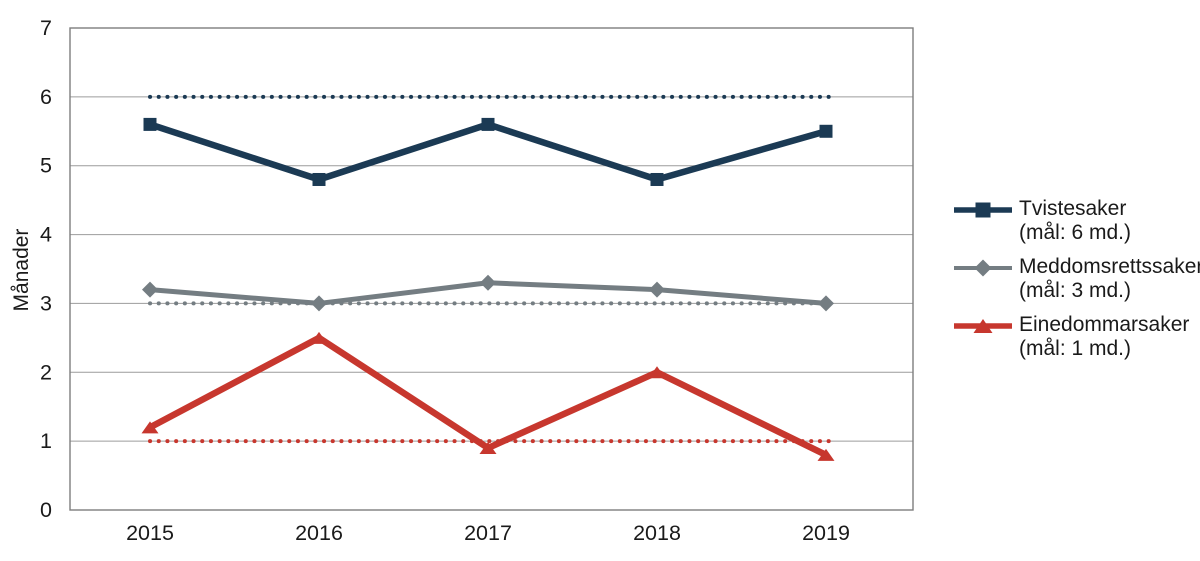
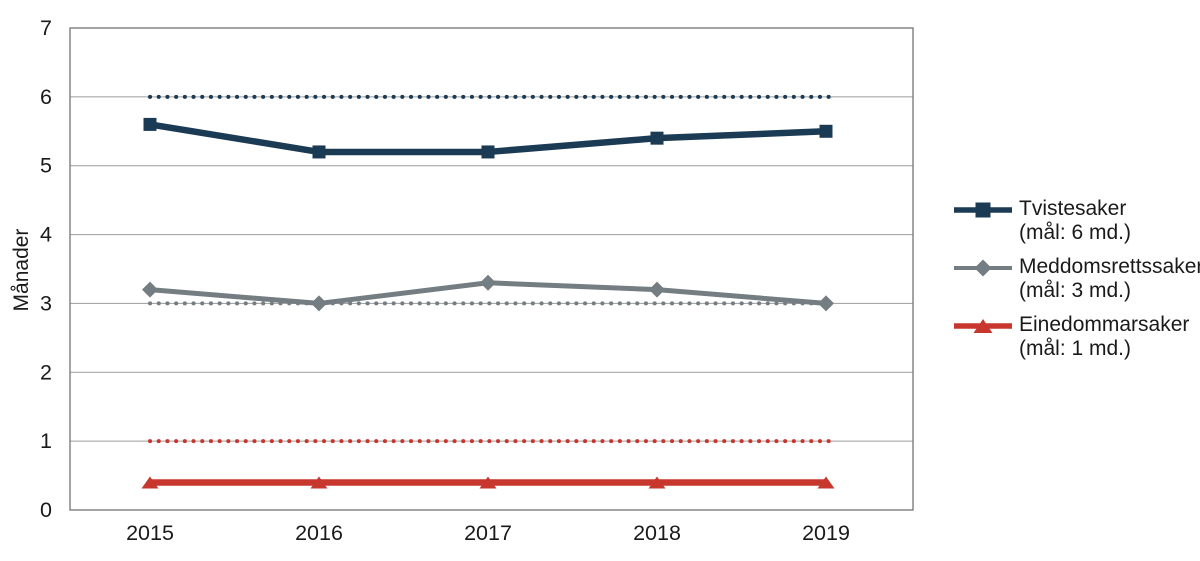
Einedommarsaker/2015: 1.2 -> 0.4
Tvistesaker/2016: 4.8 -> 5.2
Einedommarsaker/2016: 2.5 -> 0.4
Tvistesaker/2017: 5.6 -> 5.2
Einedommarsaker/2017: 0.9 -> 0.4
Tvistesaker/2018: 4.8 -> 5.4
Einedommarsaker/2018: 2.0 -> 0.4
Einedommarsaker/2019: 0.8 -> 0.4
